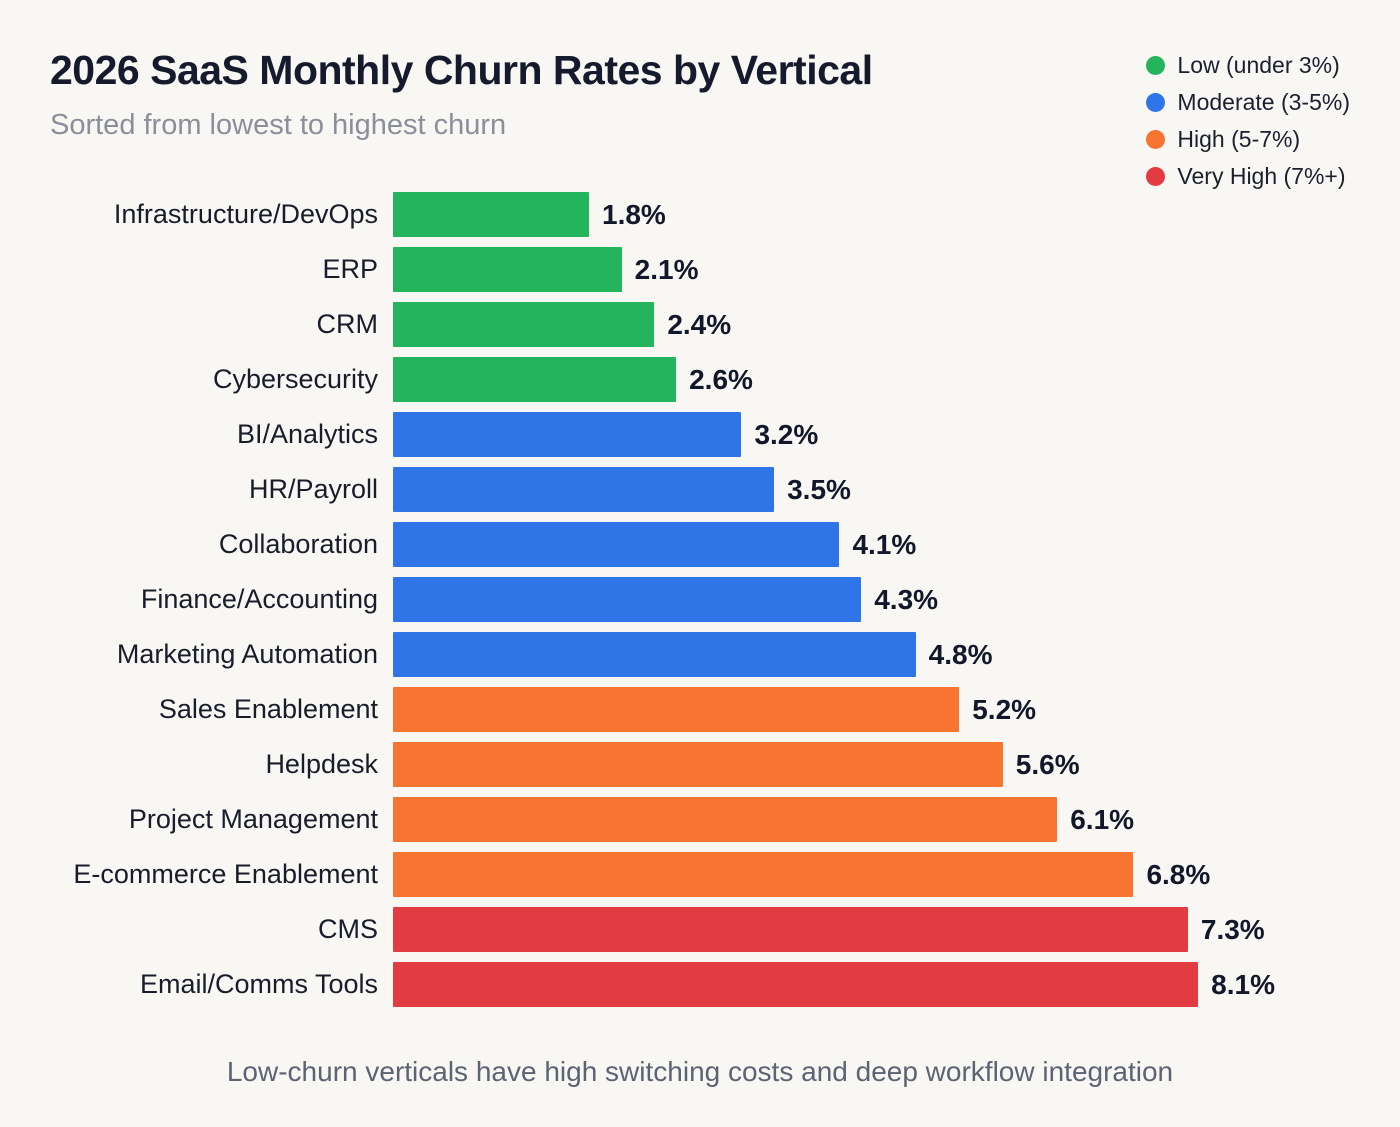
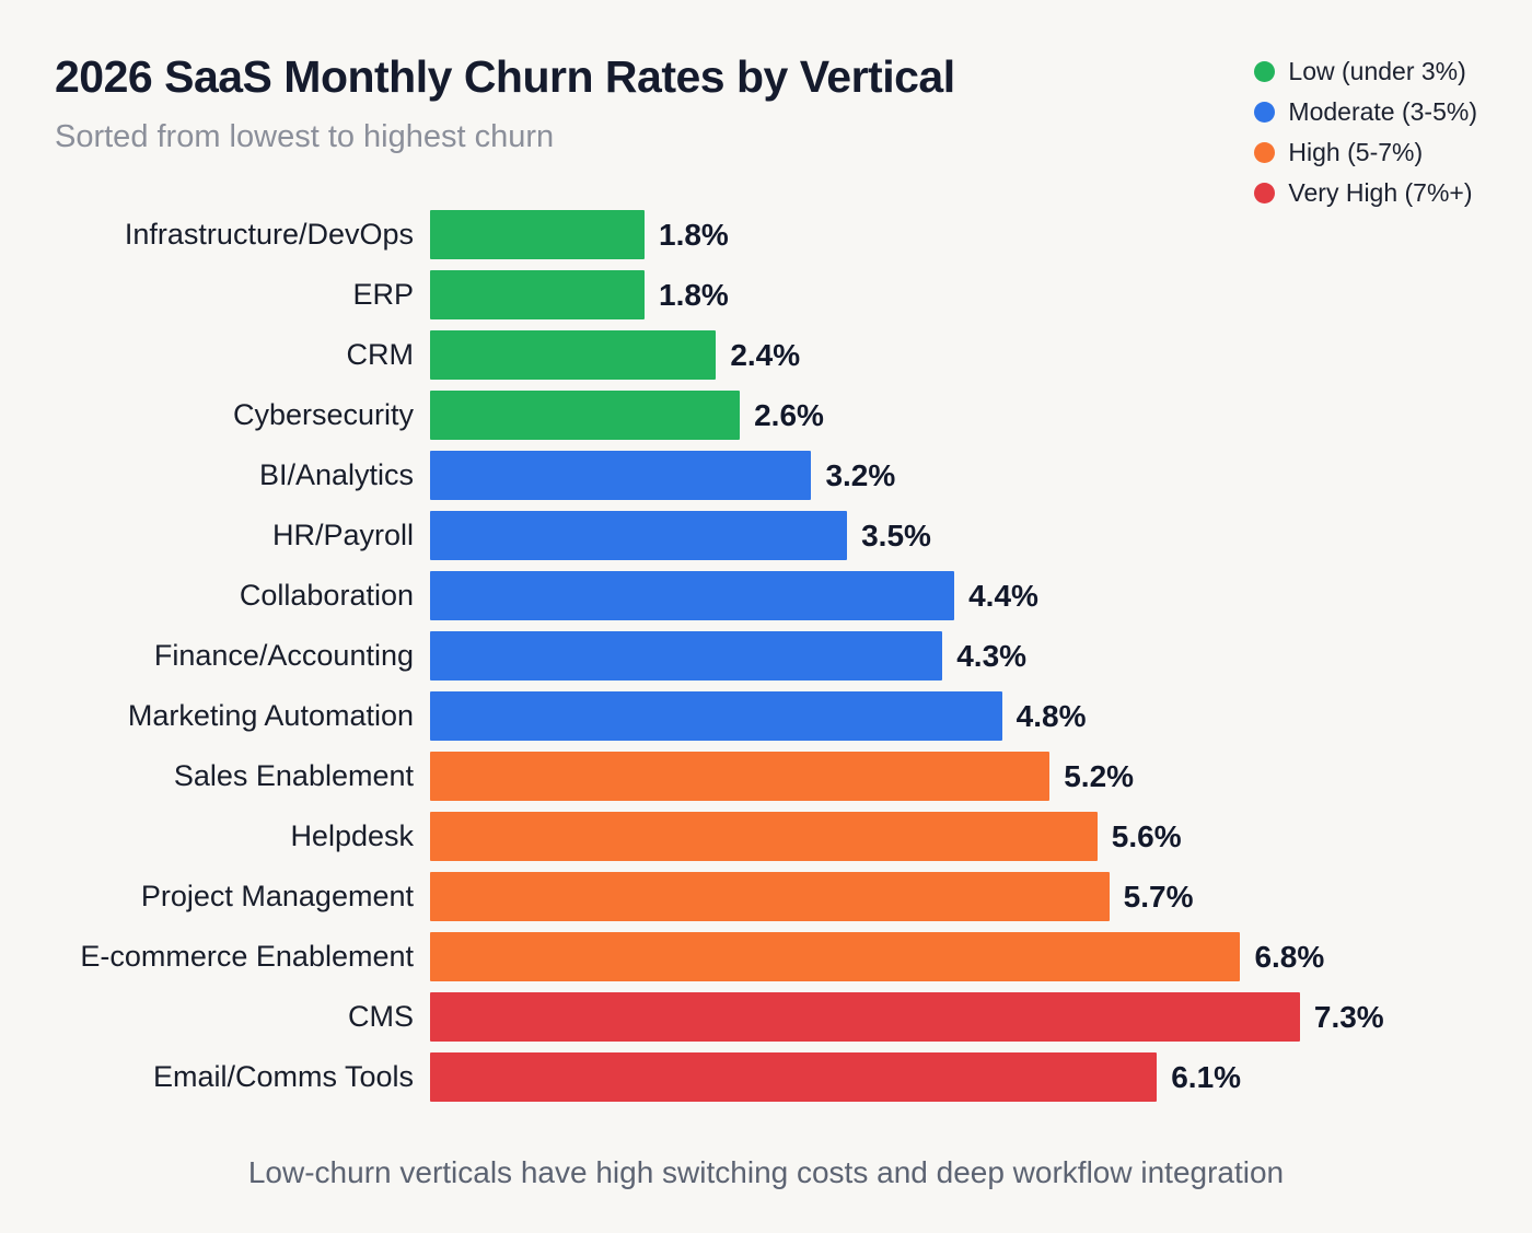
ERP: 2.1% -> 1.8%
Collaboration: 4.1% -> 4.4%
Project Management: 6.1% -> 5.7%
Email/Comms Tools: 8.1% -> 6.1%
